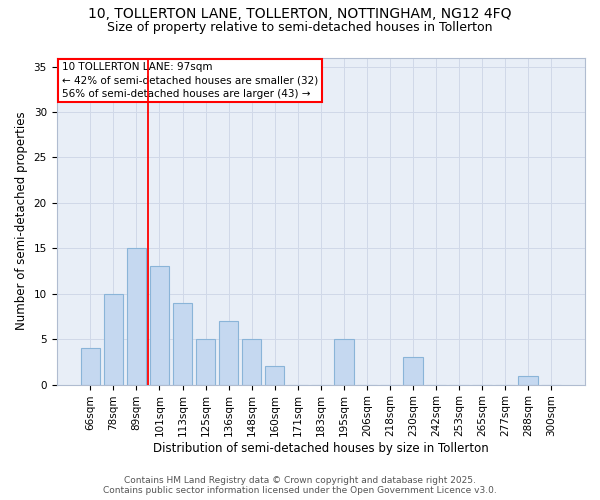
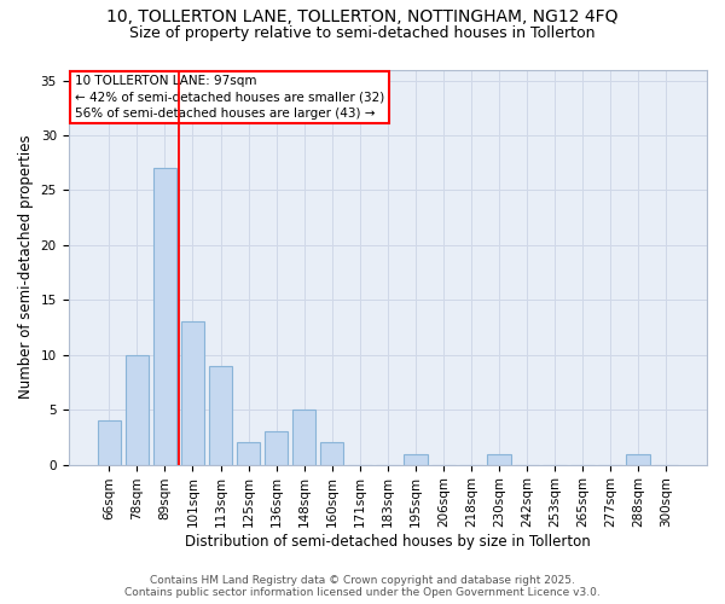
89sqm: 15 -> 27
125sqm: 5 -> 2
136sqm: 7 -> 3
195sqm: 5 -> 1
230sqm: 3 -> 1
